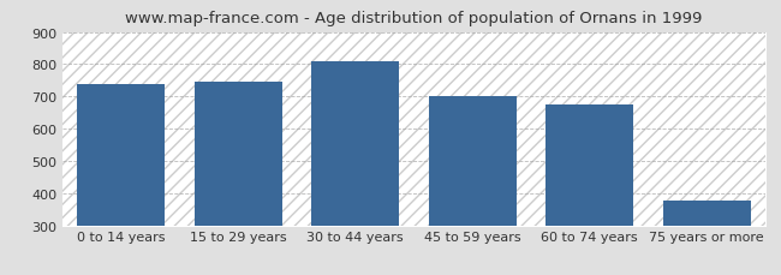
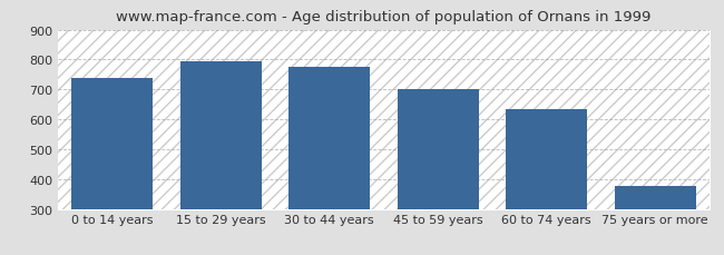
15 to 29 years: 745 -> 795
30 to 44 years: 810 -> 775
60 to 74 years: 675 -> 635
